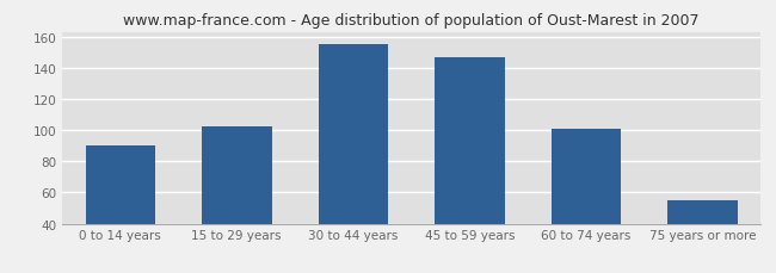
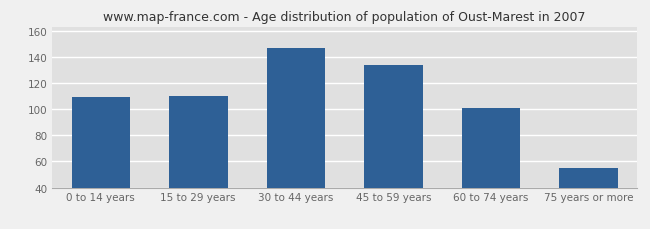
0 to 14 years: 90 -> 109
15 to 29 years: 102 -> 110
30 to 44 years: 155 -> 147
45 to 59 years: 147 -> 134
